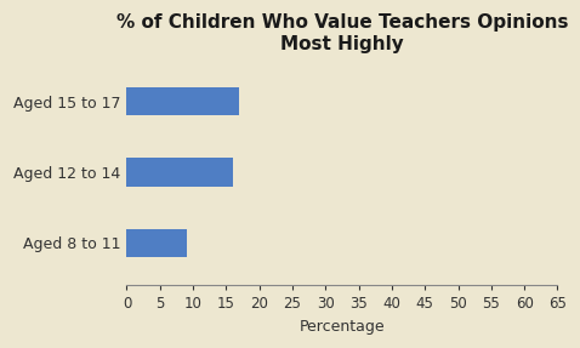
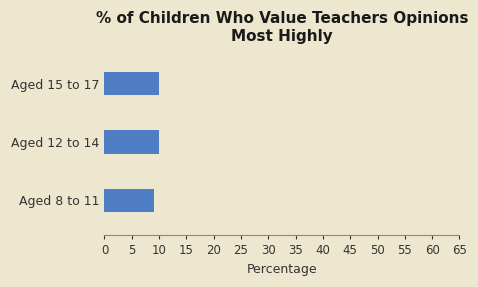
Aged 15 to 17: 17 -> 10
Aged 12 to 14: 16 -> 10
